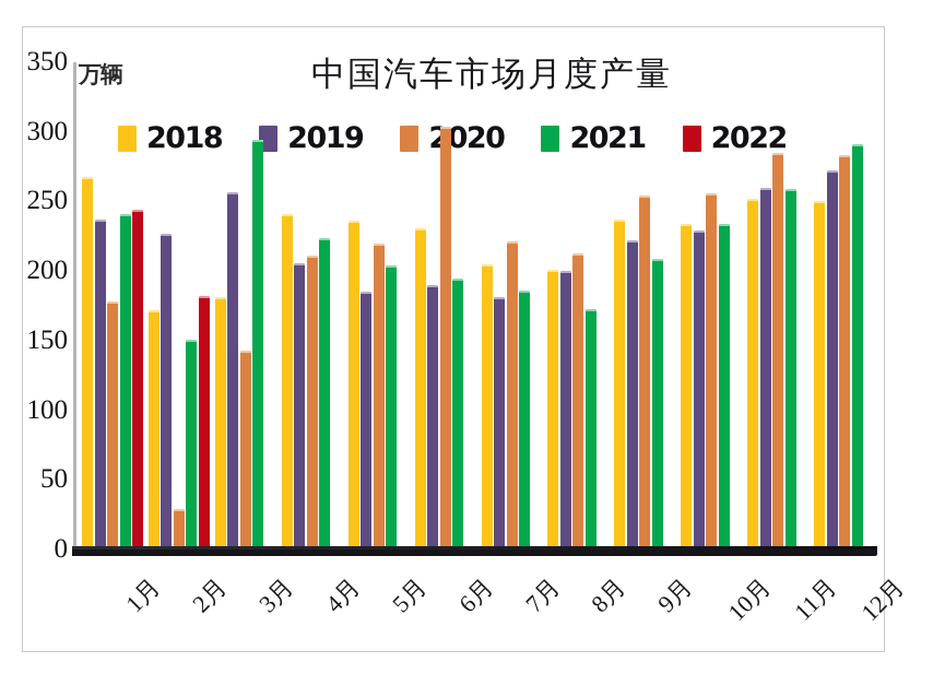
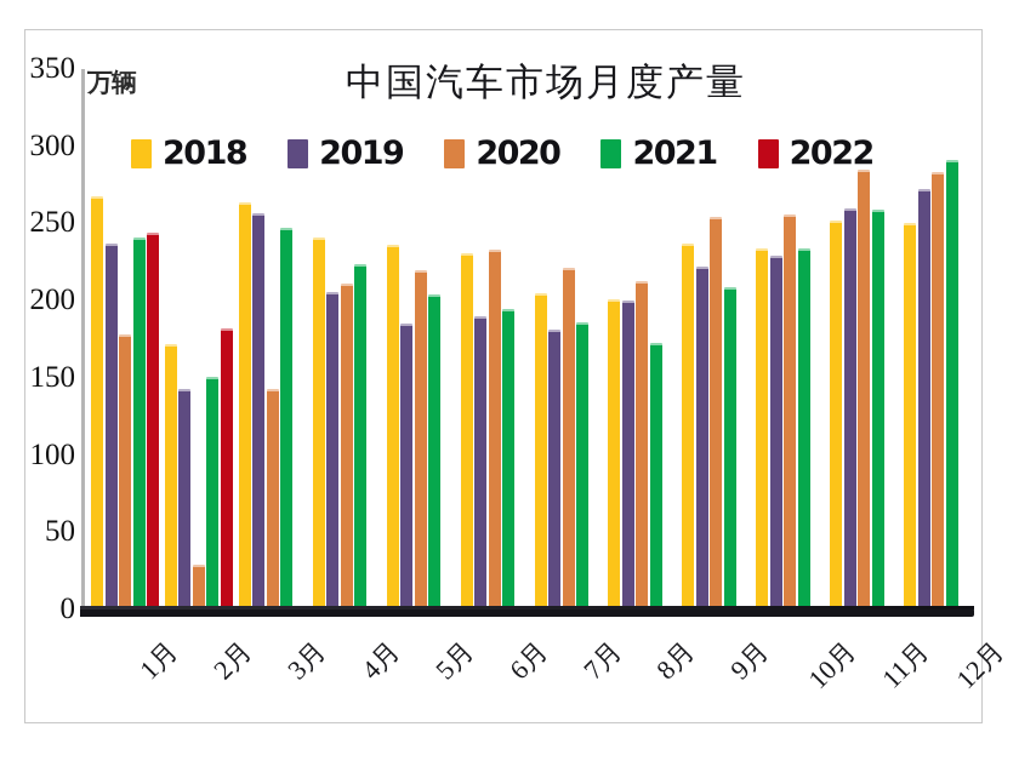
2019/2月: 227 -> 143
2018/3月: 181 -> 264
2021/3月: 294 -> 247
2020/6月: 304 -> 233
